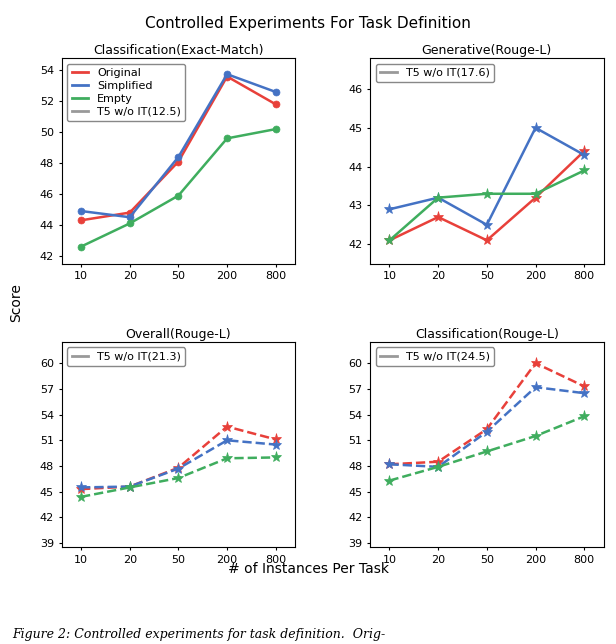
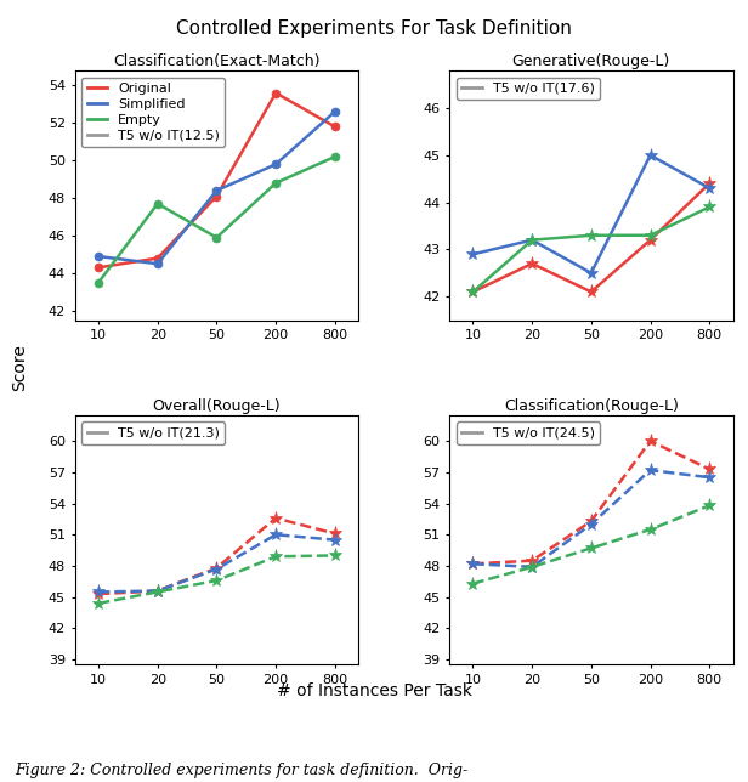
Classification(Exact-Match)/Empty/10: 42.6 -> 43.5
Classification(Exact-Match)/Empty/20: 44.1 -> 47.7
Classification(Exact-Match)/Simplified/200: 53.8 -> 49.8
Classification(Exact-Match)/Empty/200: 49.6 -> 48.8
